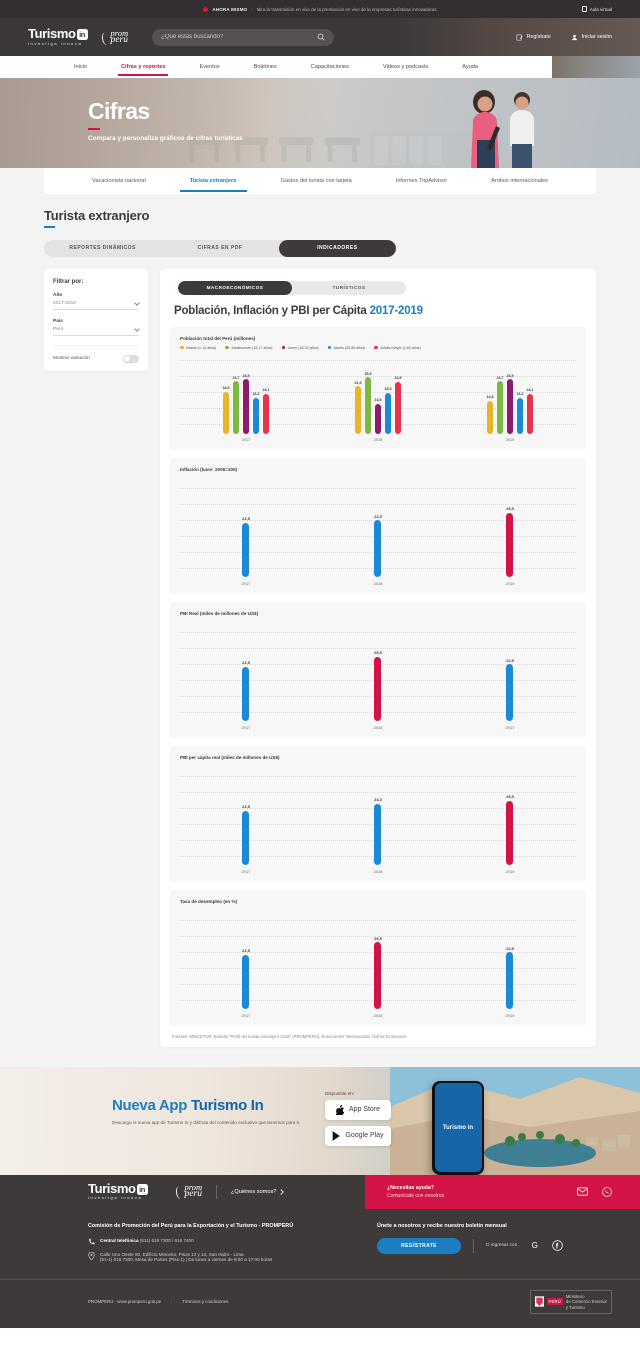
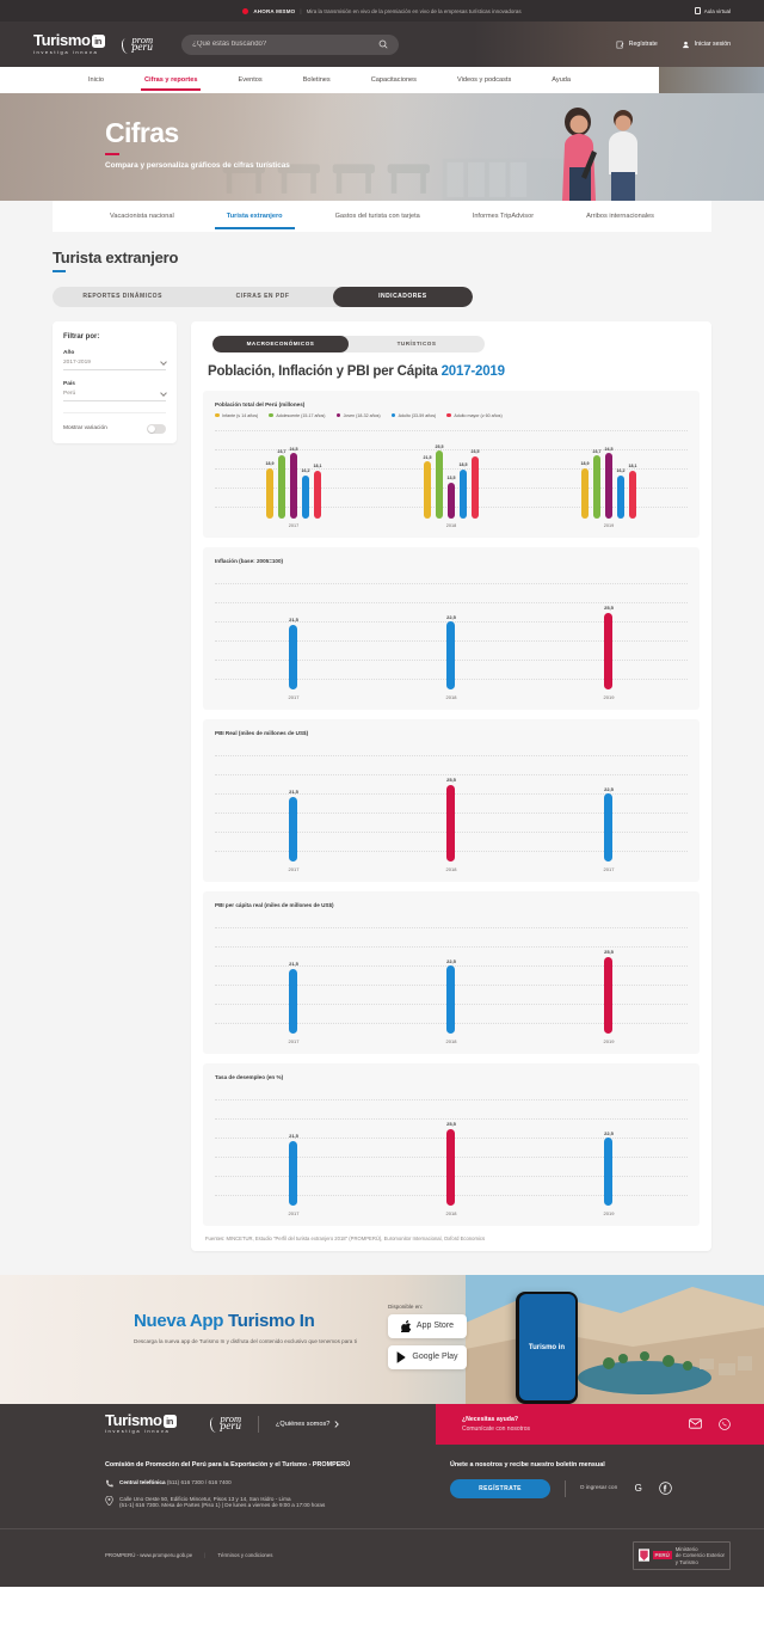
Población total del Perú (millones)/Infante (≤ 14 años)/2019: 14,8 -> 18,9
PBI per cápita real (miles de millones de US$)/2018: 24,3 -> 22,5
Tasa de desempleo (en %)/2018: 26,5 -> 25,5
